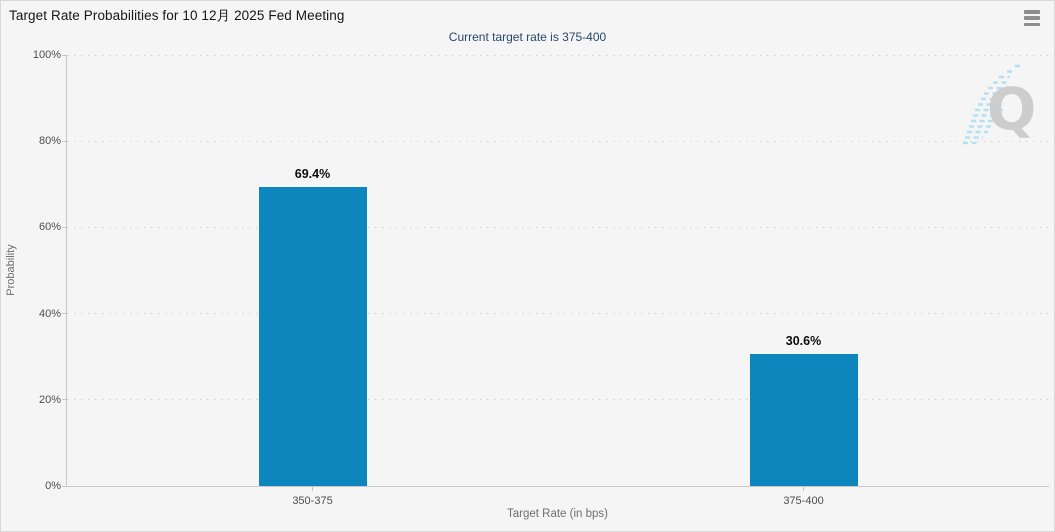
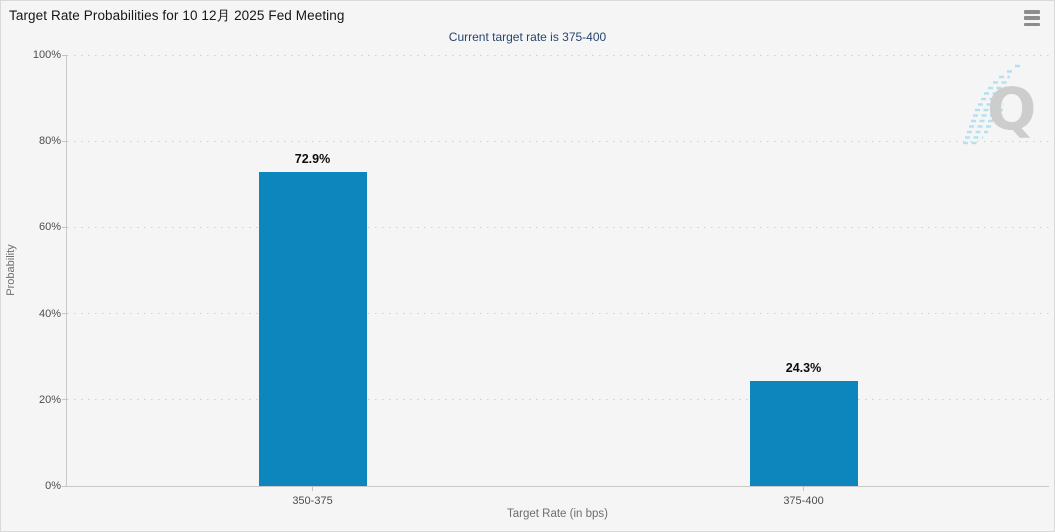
350-375: 69.4% -> 72.9%
375-400: 30.6% -> 24.3%
